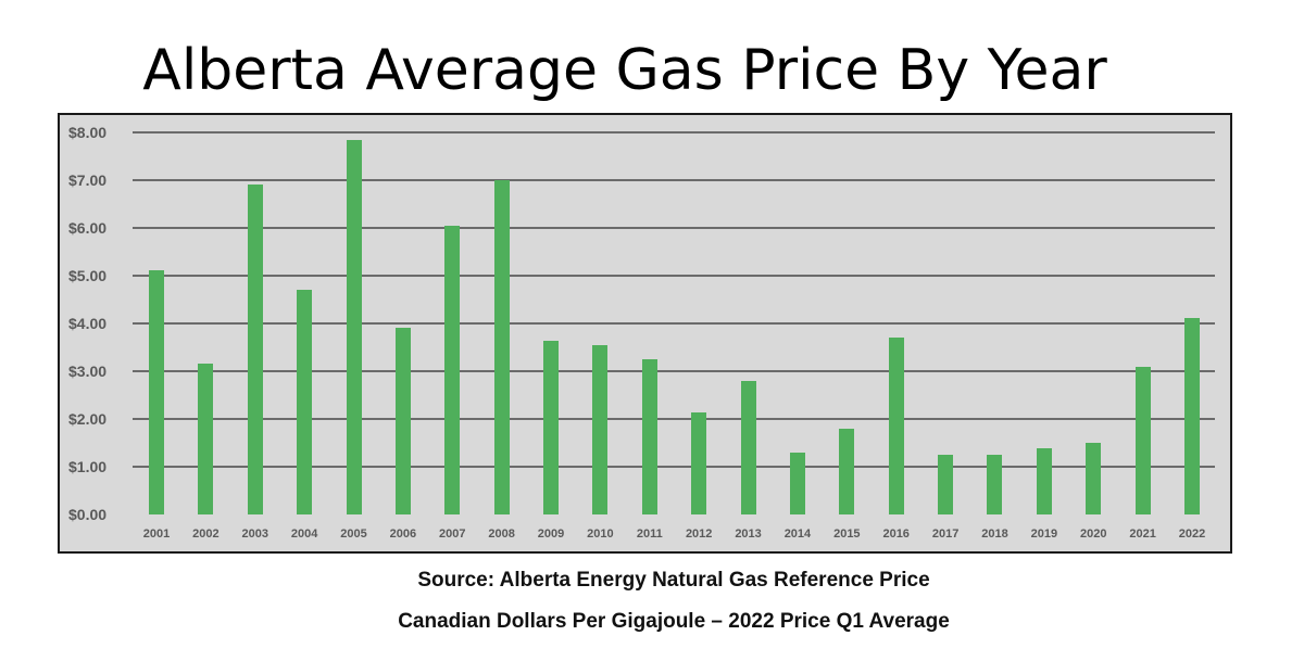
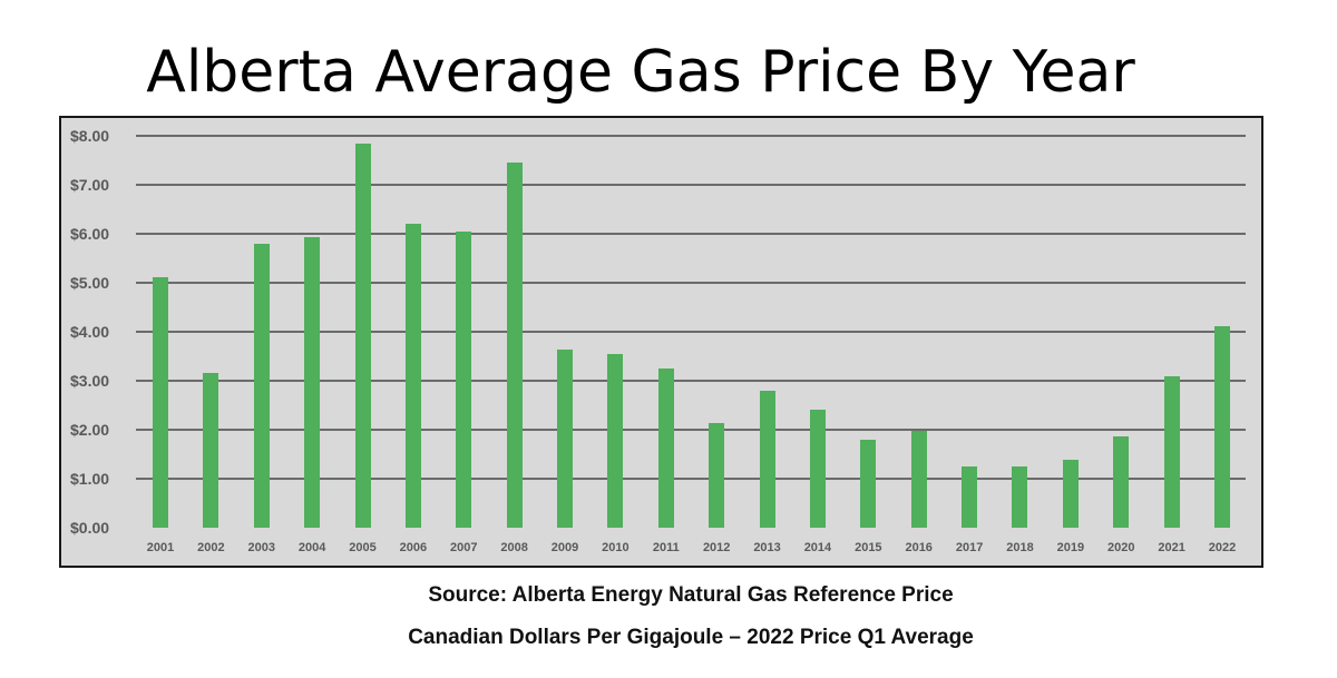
2003: $6.9 -> $5.8
2004: $4.7 -> $5.9
2006: $3.9 -> $6.2
2008: $7.0 -> $7.5
2014: $1.3 -> $2.4
2016: $3.7 -> $2.0
2020: $1.5 -> $1.9
